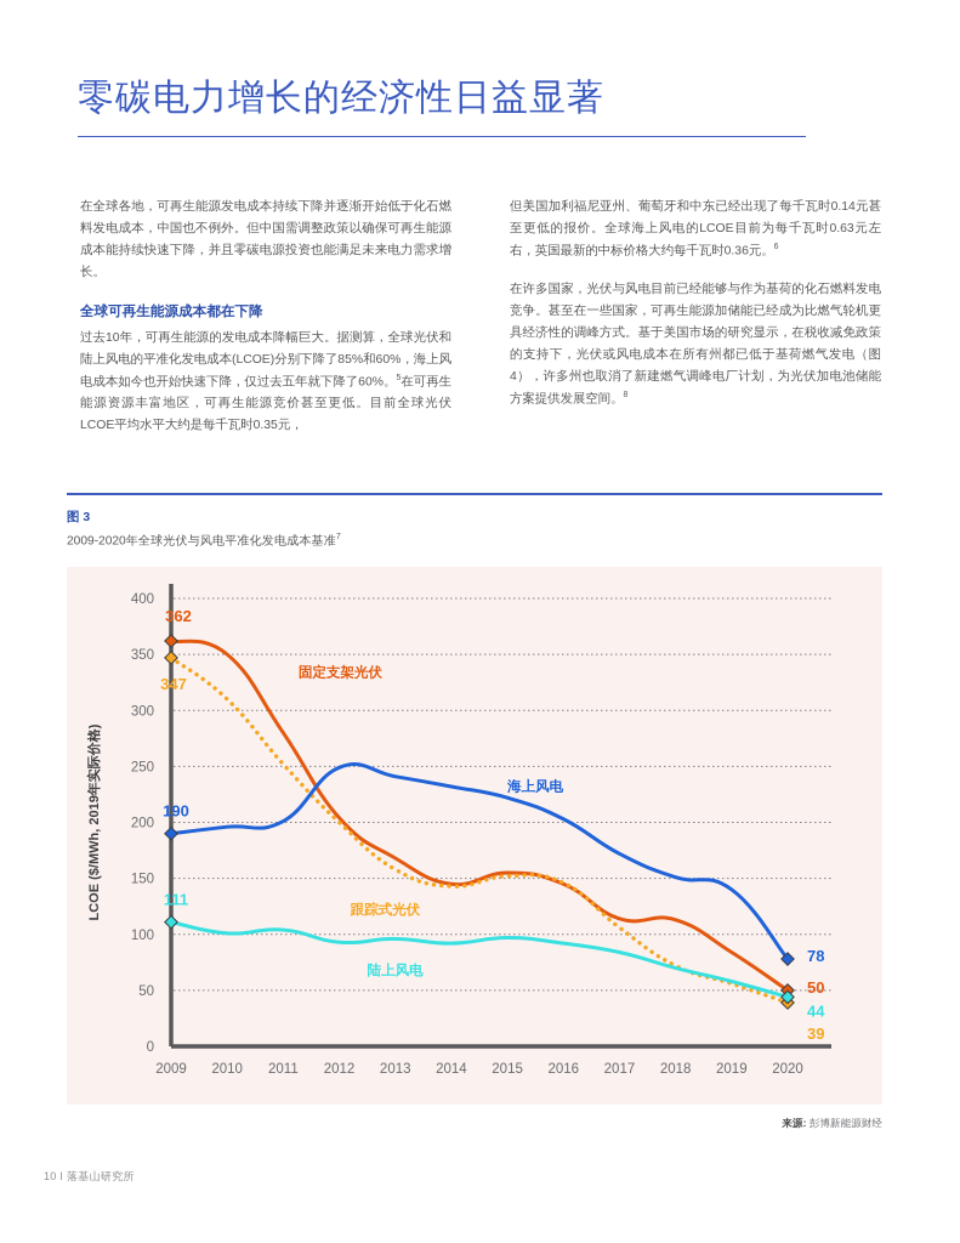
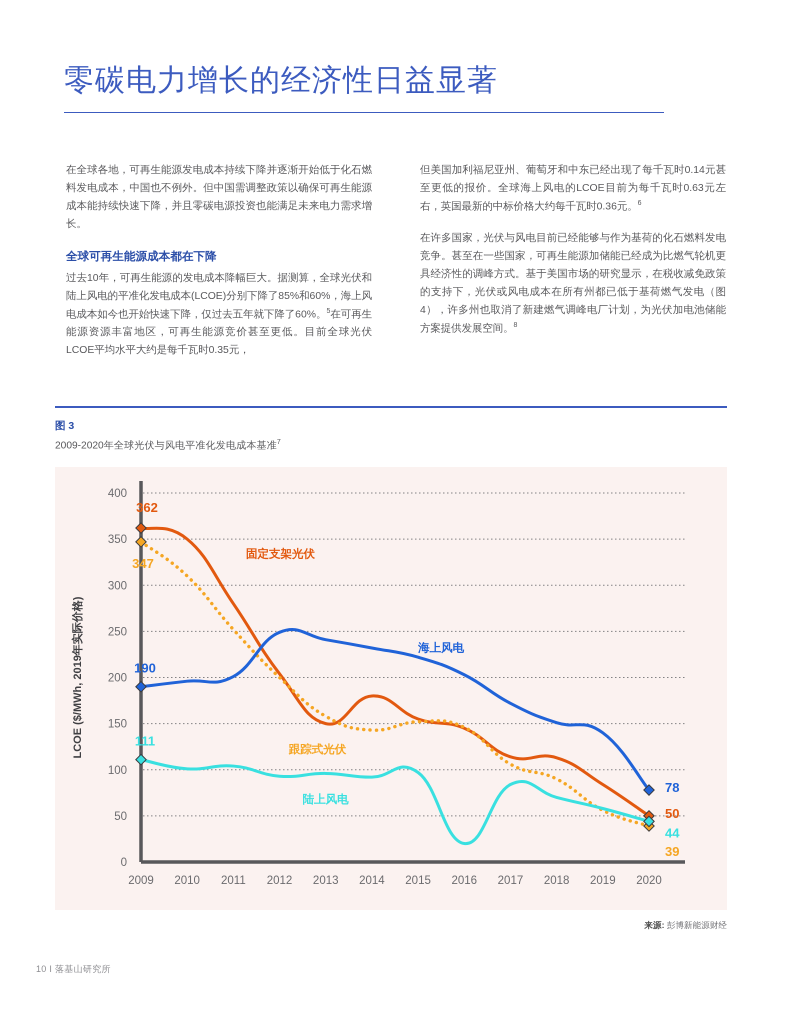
固定支架光伏/2013: 170 -> 150
固定支架光伏/2014: 140 -> 180
陆上风电/2016: 90 -> 20
跟踪式光伏/2018: 70 -> 90
